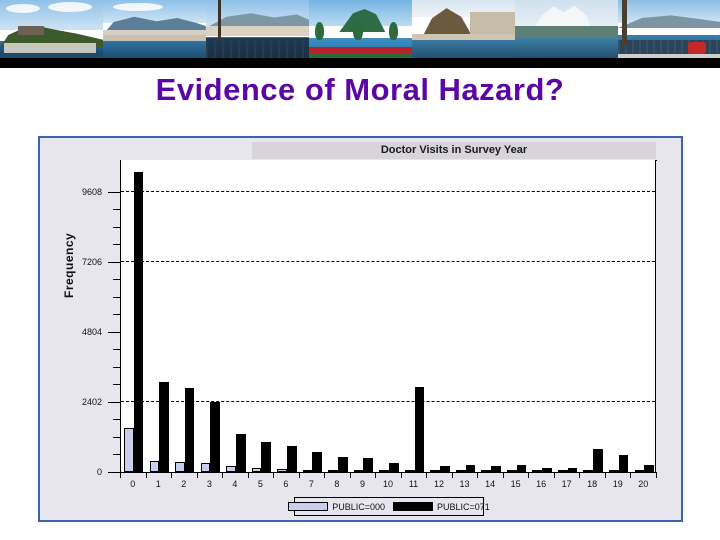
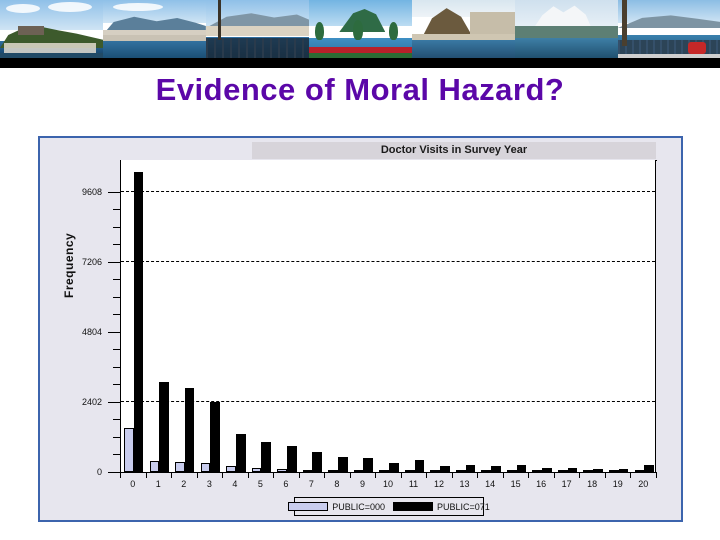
PUBLIC=071/11: 2900 -> 400
PUBLIC=071/18: 800 -> 100
PUBLIC=071/19: 600 -> 100
